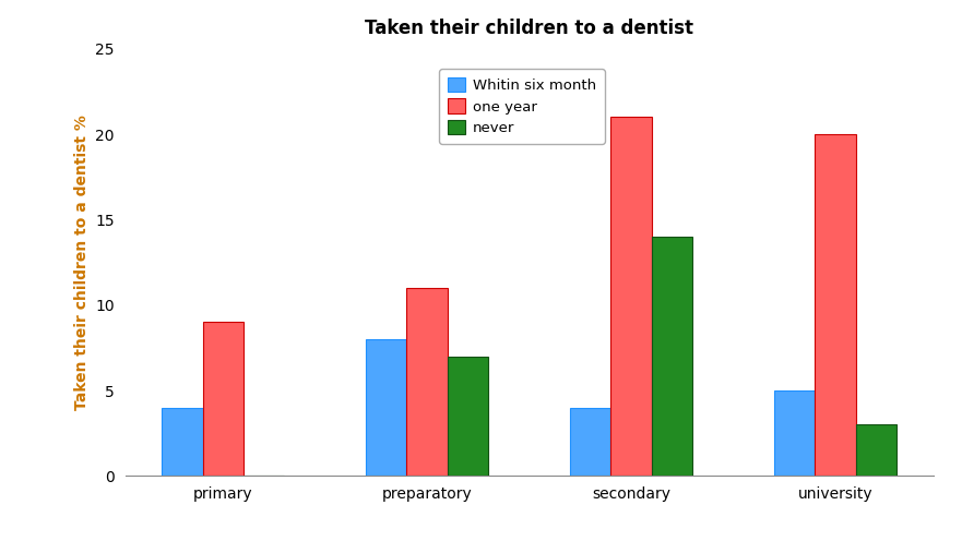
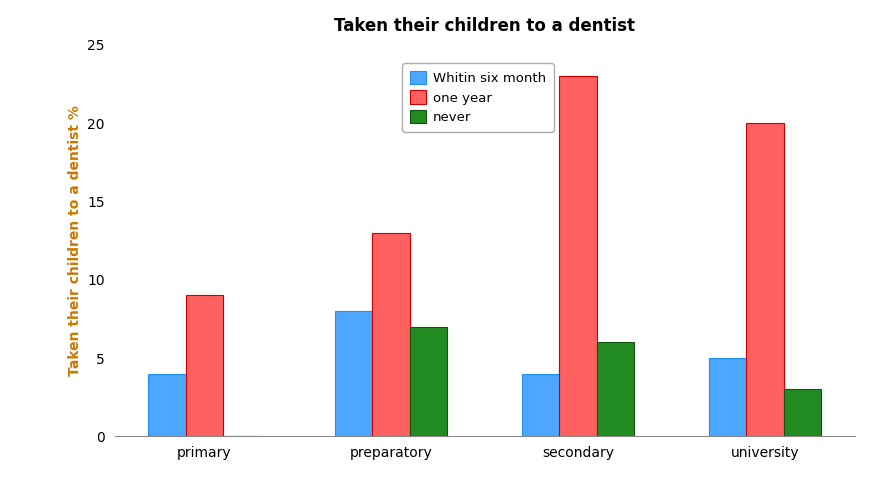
one year/preparatory: 11 -> 13
one year/secondary: 21 -> 23
never/secondary: 14 -> 6
